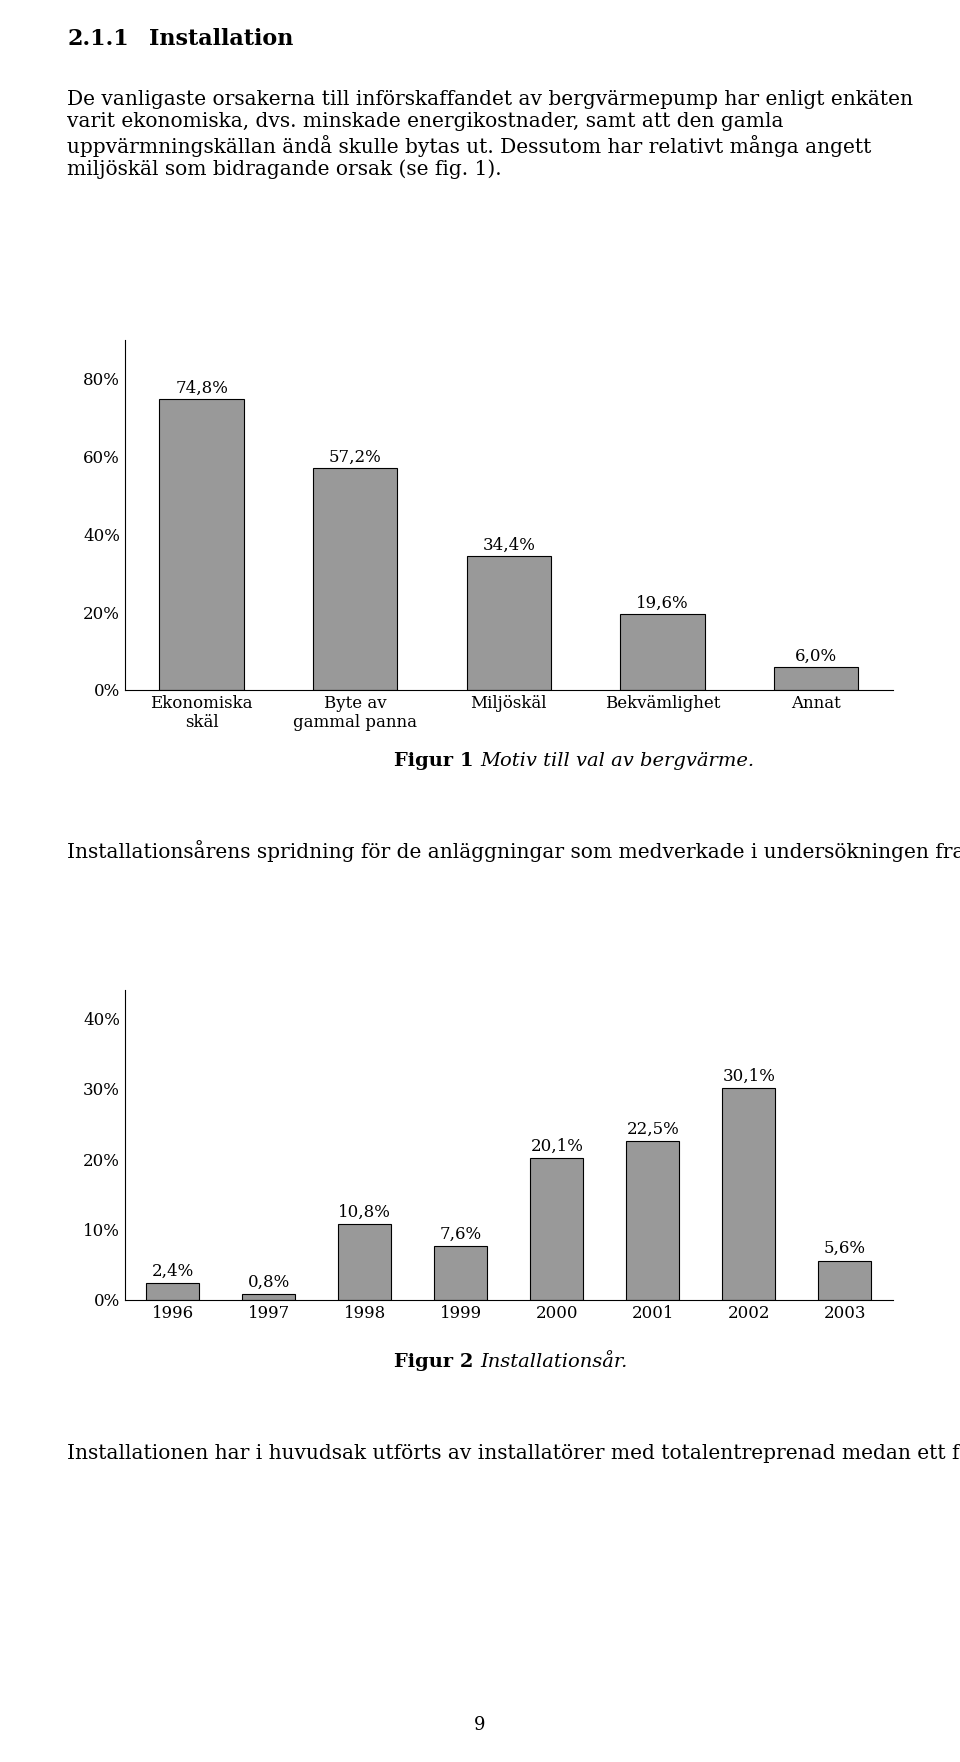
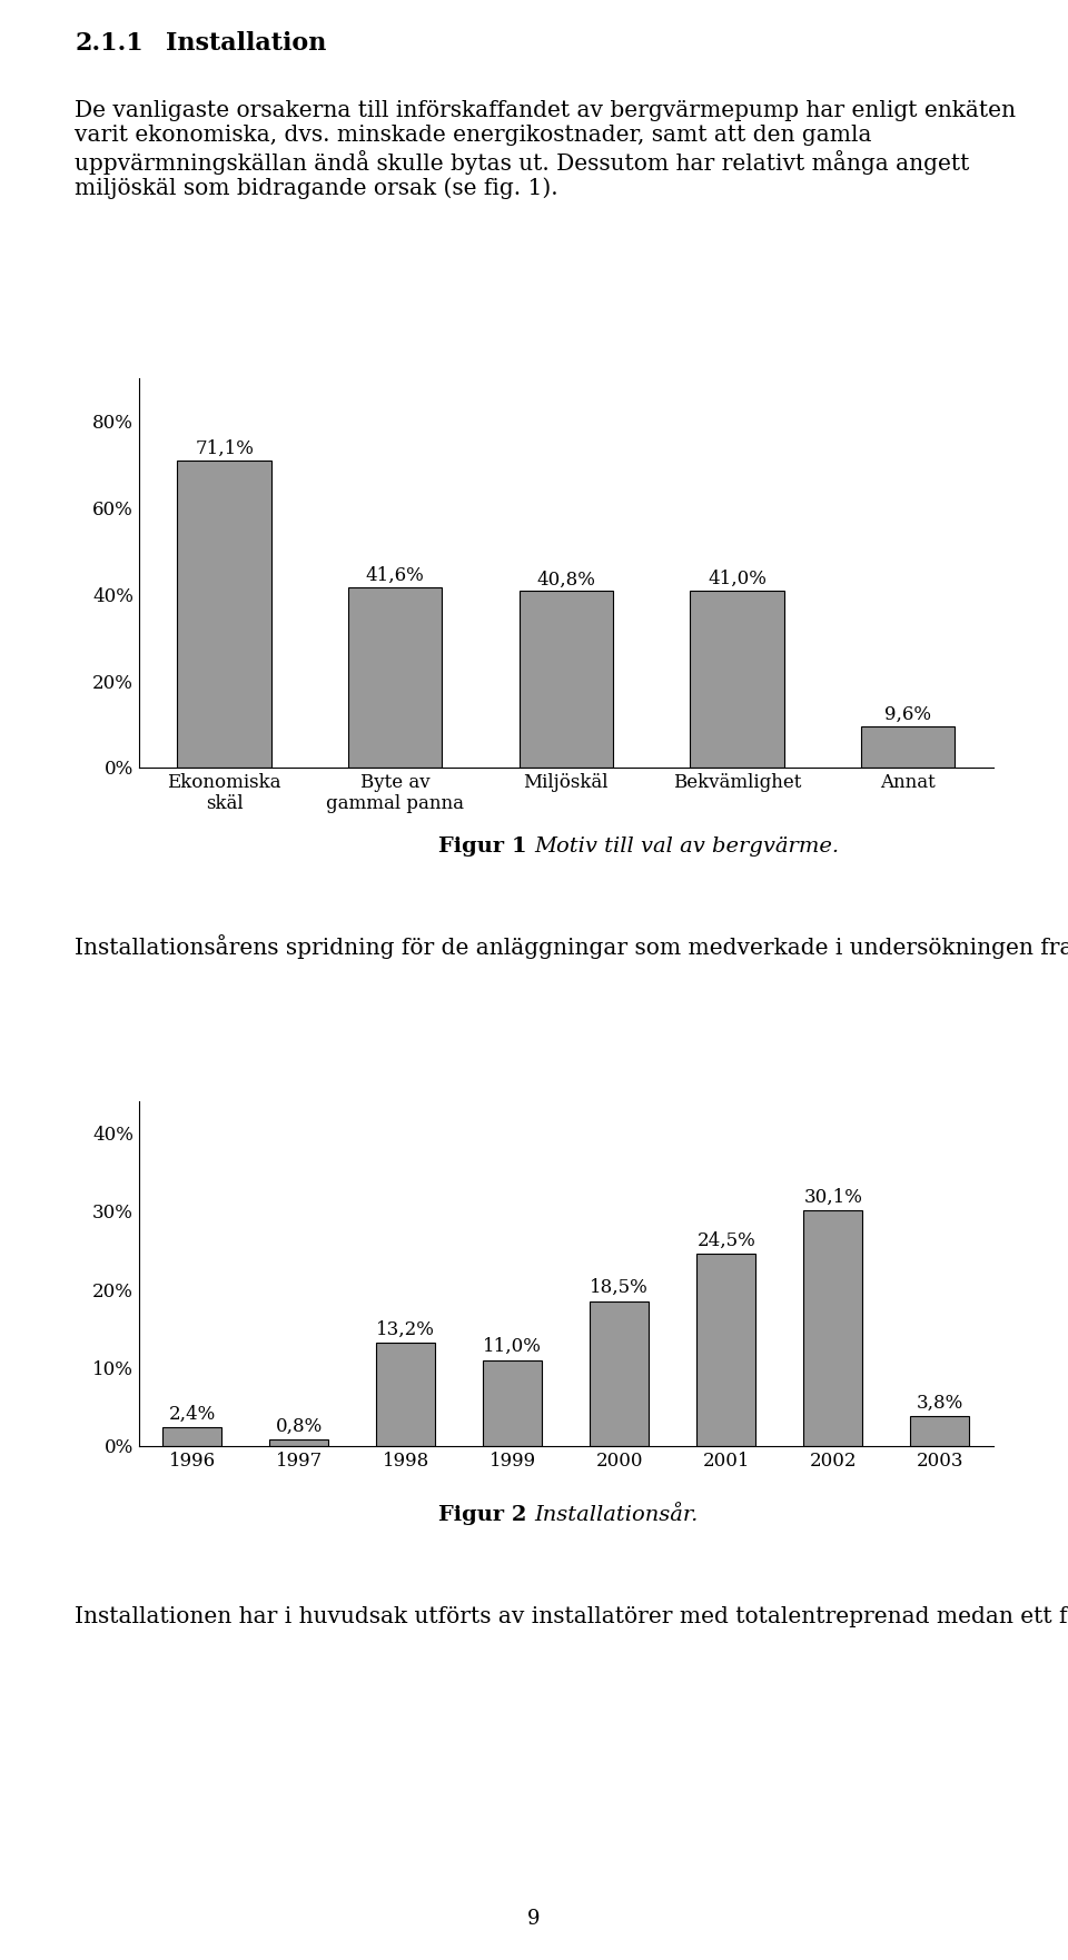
Ekonomiska skäl: 74,8% -> 71,1%
Byte av gammal panna: 57,2% -> 41,6%
Miljöskäl: 34,4% -> 40,8%
Bekvämlighet: 19,6% -> 41,0%
Annat: 6,0% -> 9,6%
1998: 10,8% -> 13,2%
1999: 7,6% -> 11,0%
2000: 20,1% -> 18,5%
2001: 22,5% -> 24,5%
2003: 5,6% -> 3,8%
